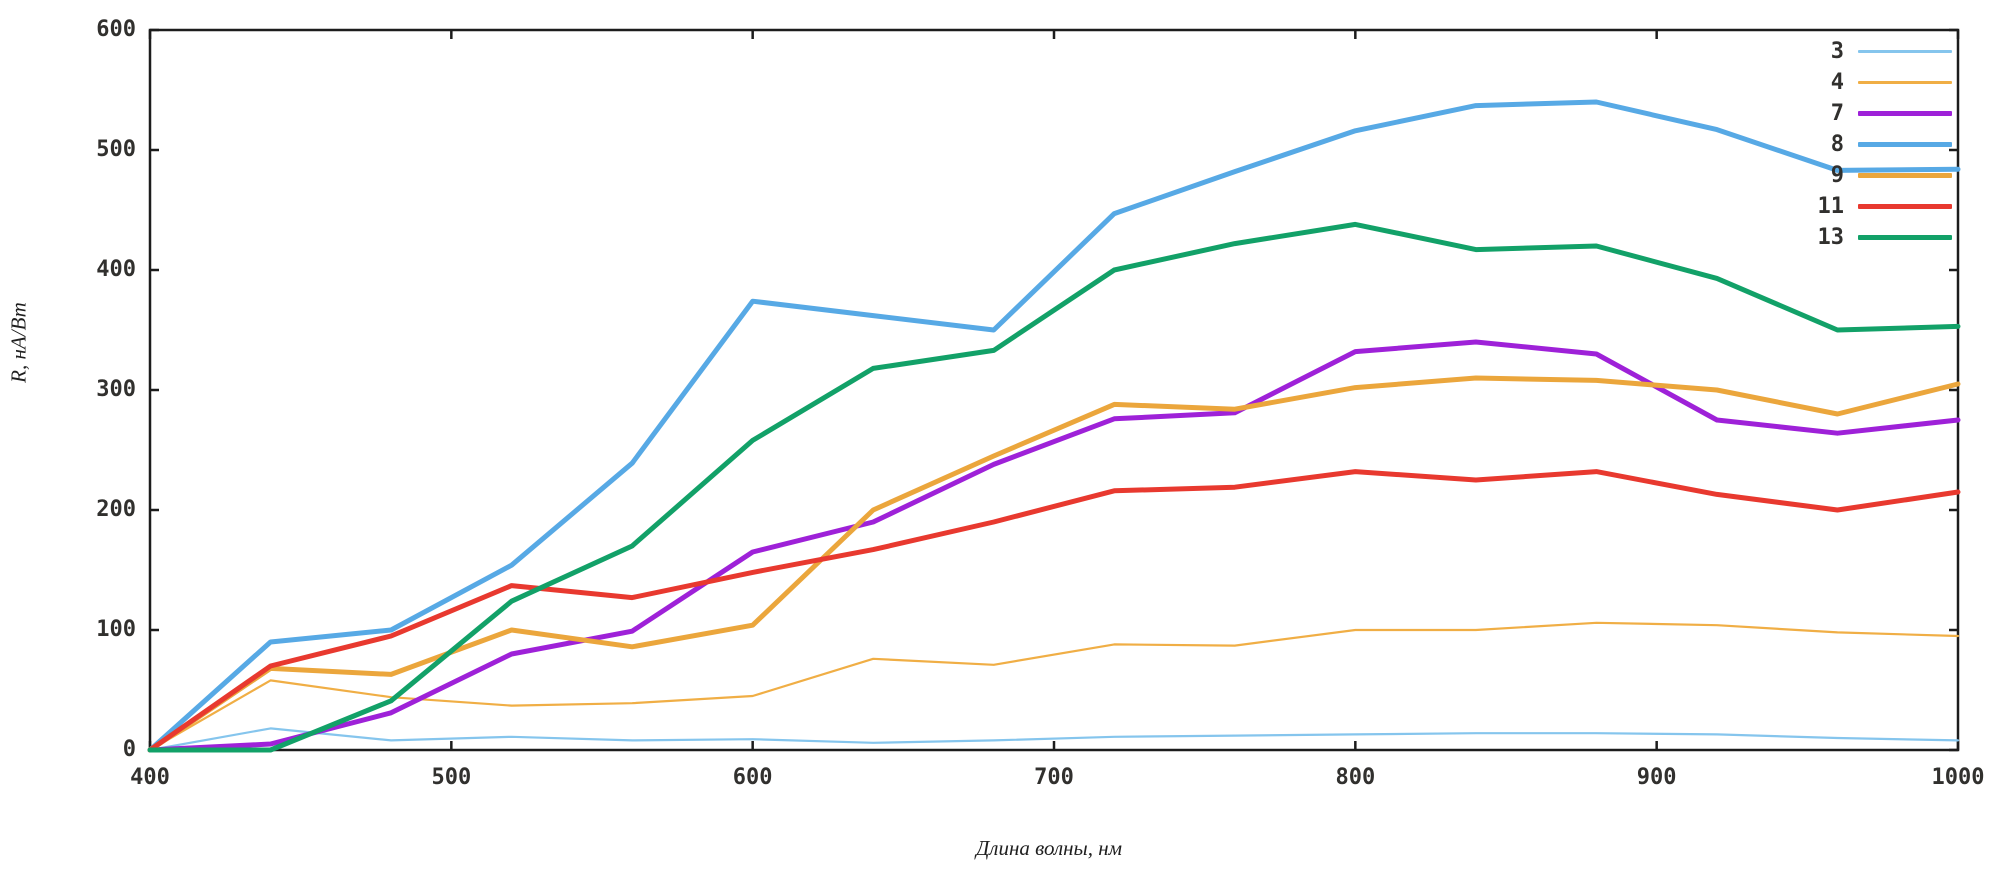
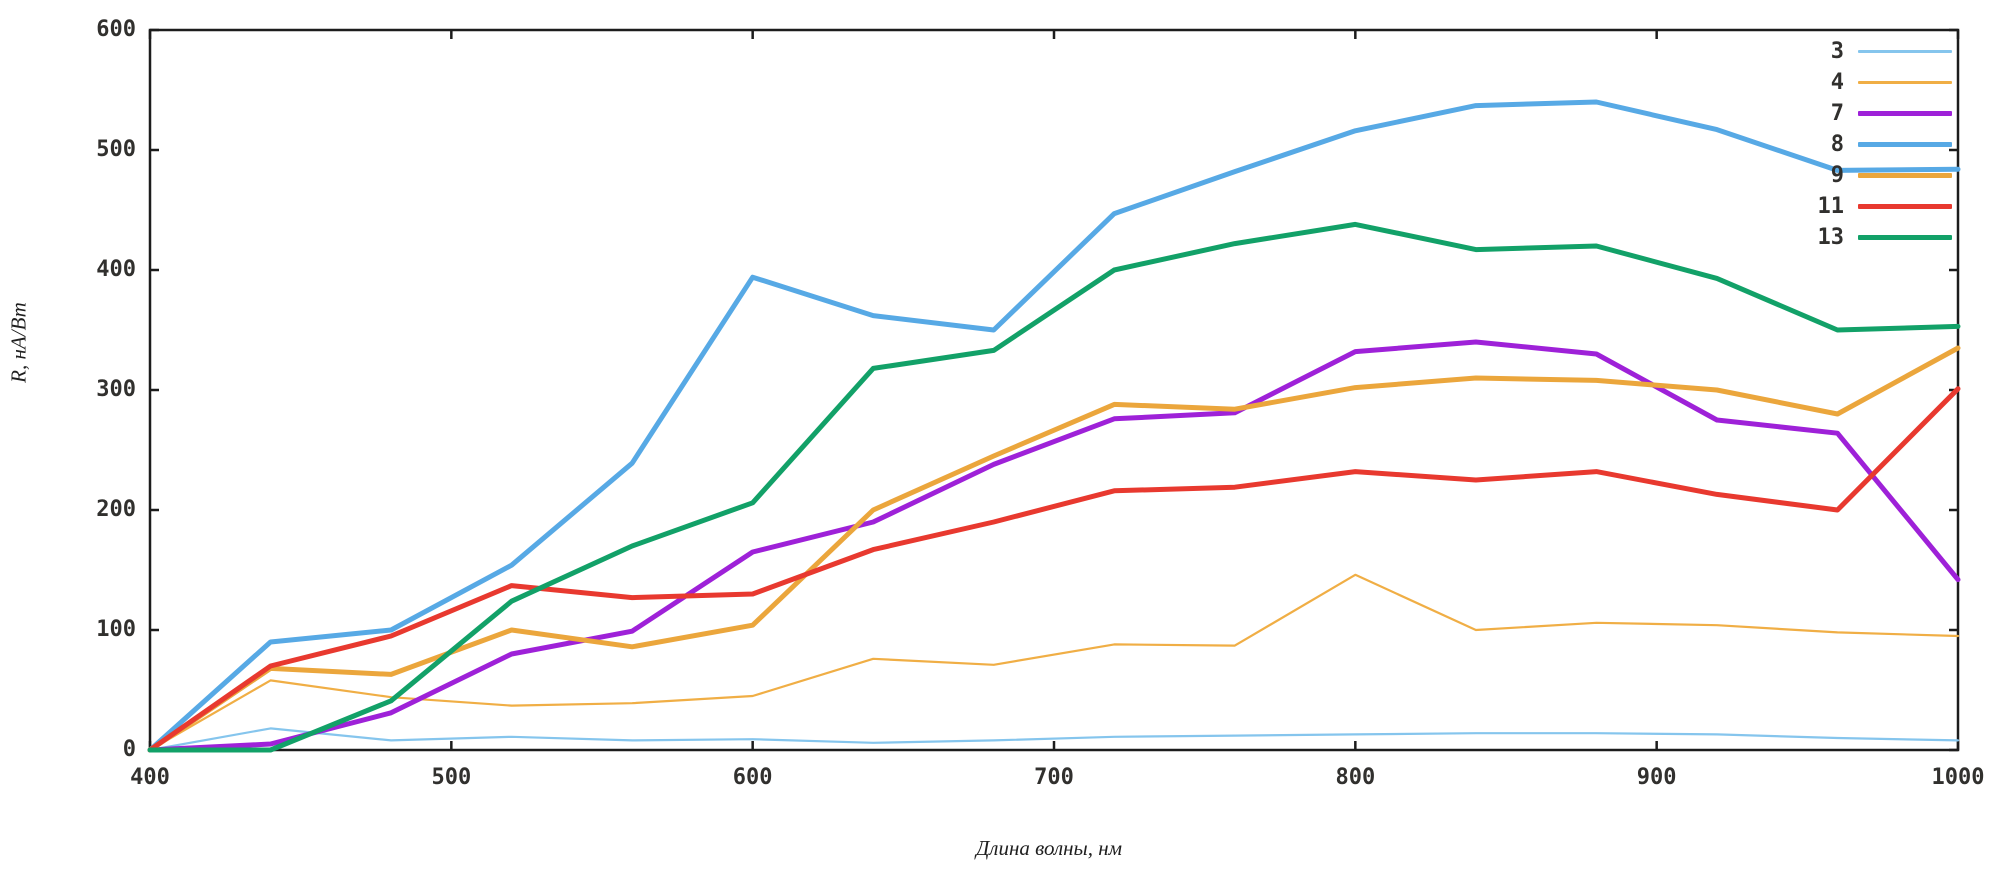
8/600: 374 -> 394
11/600: 148 -> 130
13/600: 258 -> 206
4/800: 100 -> 146
7/1000: 275 -> 142
9/1000: 305 -> 335
11/1000: 215 -> 301
